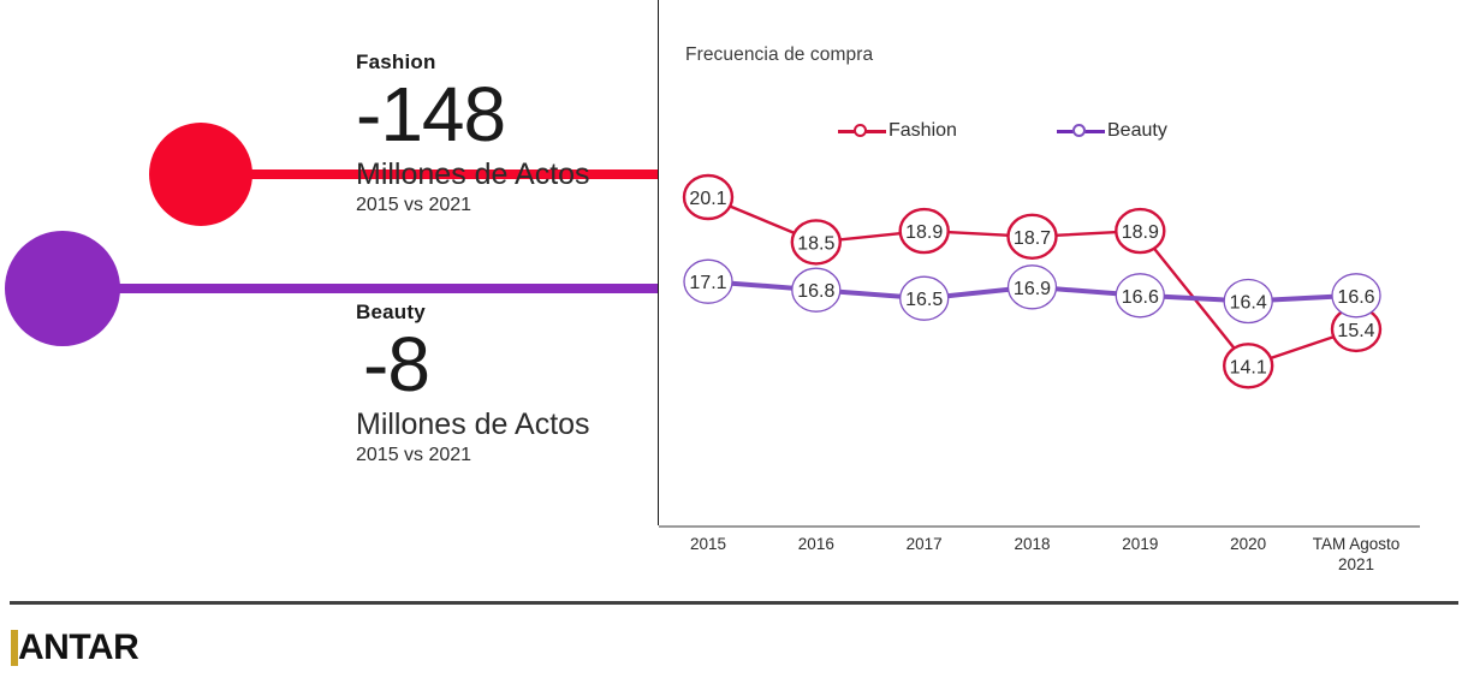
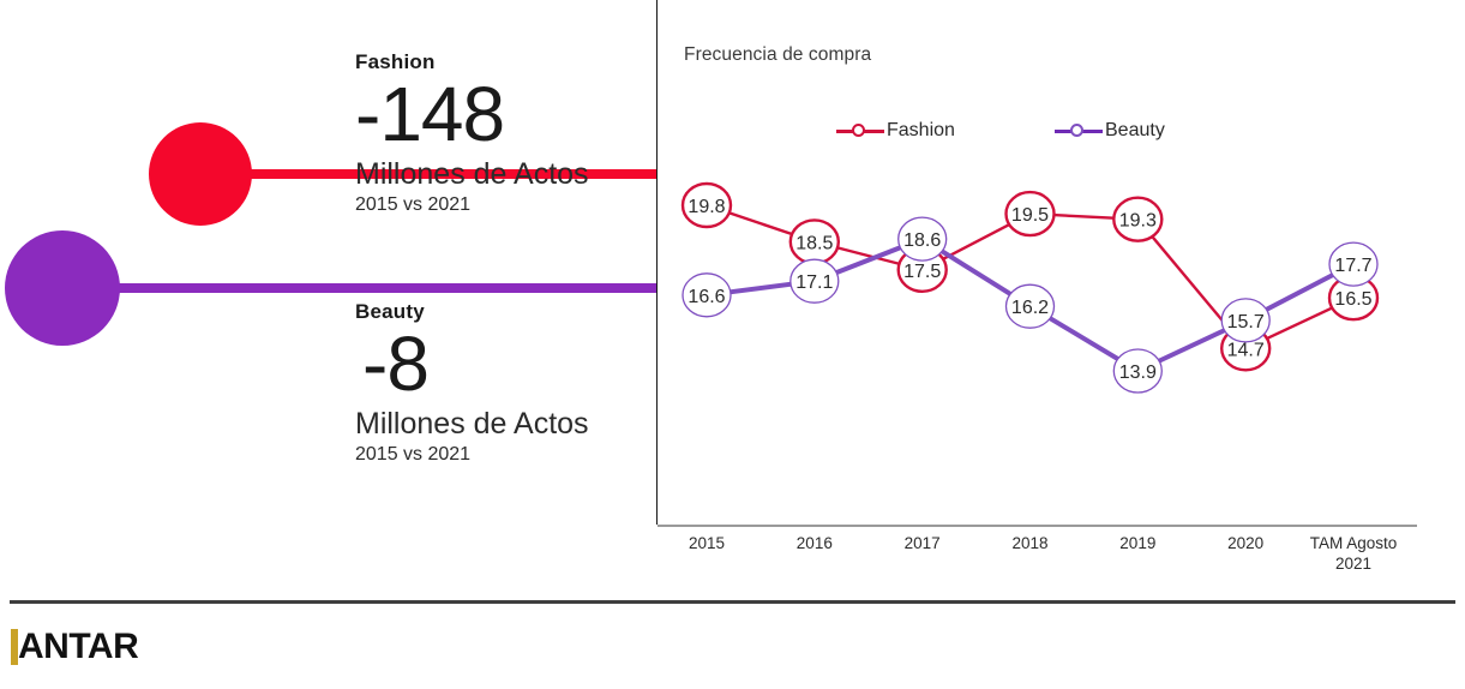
Fashion/2015: 20.1 -> 19.8
Beauty/2015: 17.1 -> 16.6
Beauty/2016: 16.8 -> 17.1
Fashion/2017: 18.9 -> 17.5
Beauty/2017: 16.5 -> 18.6
Fashion/2018: 18.7 -> 19.5
Beauty/2018: 16.9 -> 16.2
Fashion/2019: 18.9 -> 19.3
Beauty/2019: 16.6 -> 13.9
Fashion/2020: 14.1 -> 14.7
Beauty/2020: 16.4 -> 15.7
Fashion/TAM Agosto 2021: 15.4 -> 16.5
Beauty/TAM Agosto 2021: 16.6 -> 17.7
